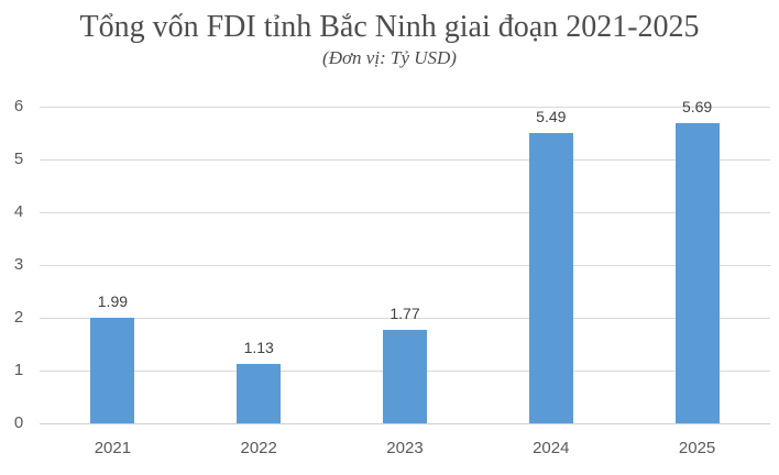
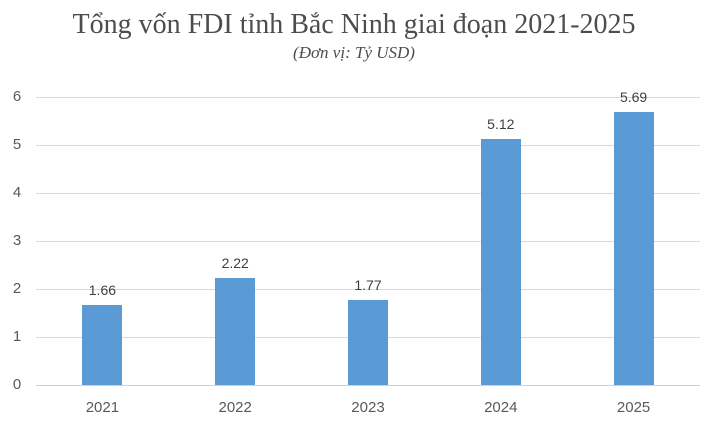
2021: 1.99 -> 1.66
2022: 1.13 -> 2.22
2024: 5.49 -> 5.12
